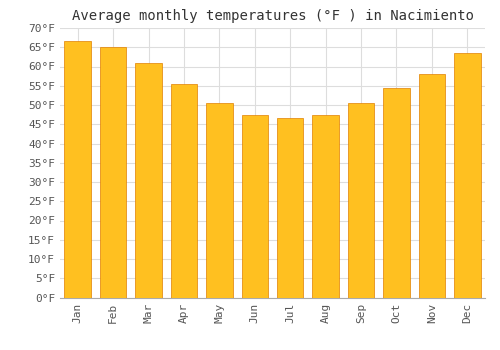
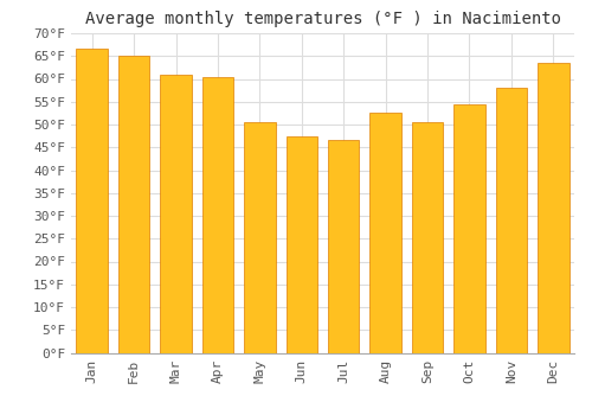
Apr: 55.5°F -> 60.5°F
Aug: 47.5°F -> 52.5°F
